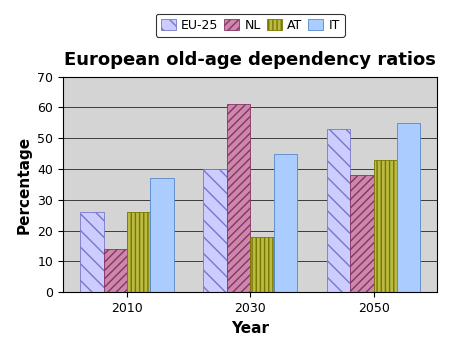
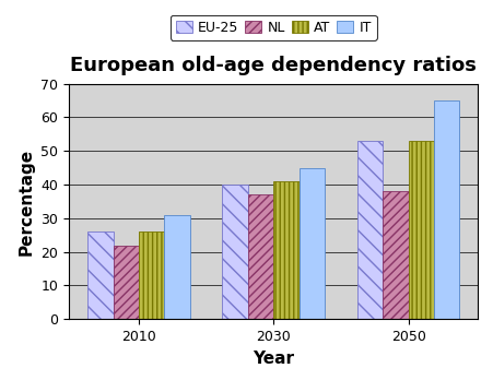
NL/2010: 14 -> 22
IT/2010: 37 -> 31
NL/2030: 61 -> 37
AT/2030: 18 -> 41
AT/2050: 43 -> 53
IT/2050: 55 -> 65
